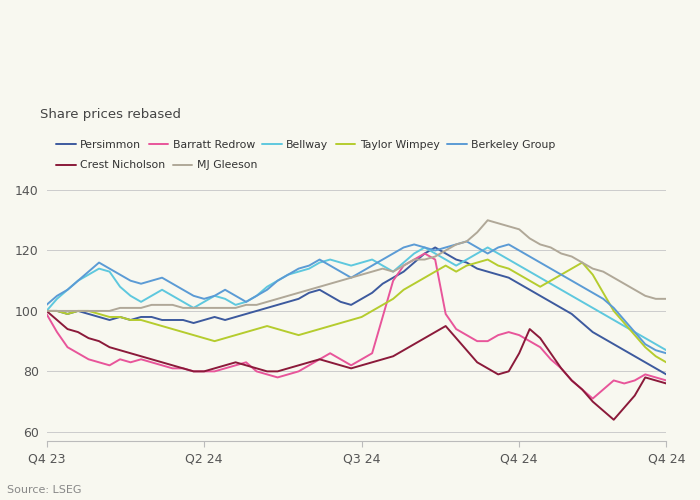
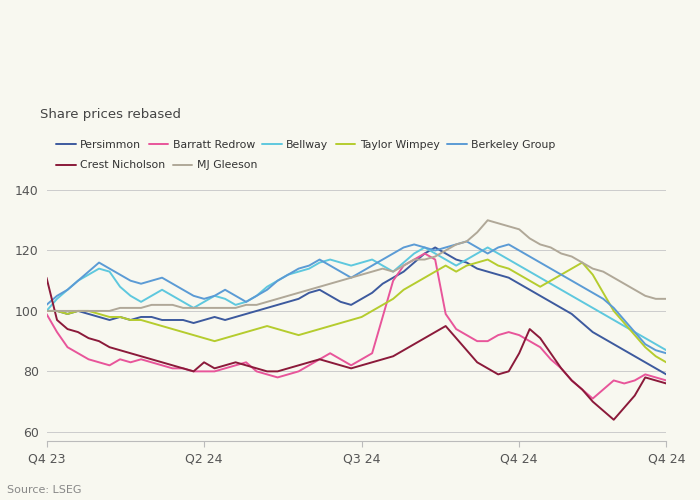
Crest Nicholson/Q4 23: 100 -> 111
Crest Nicholson/Q2 24: 80 -> 83
